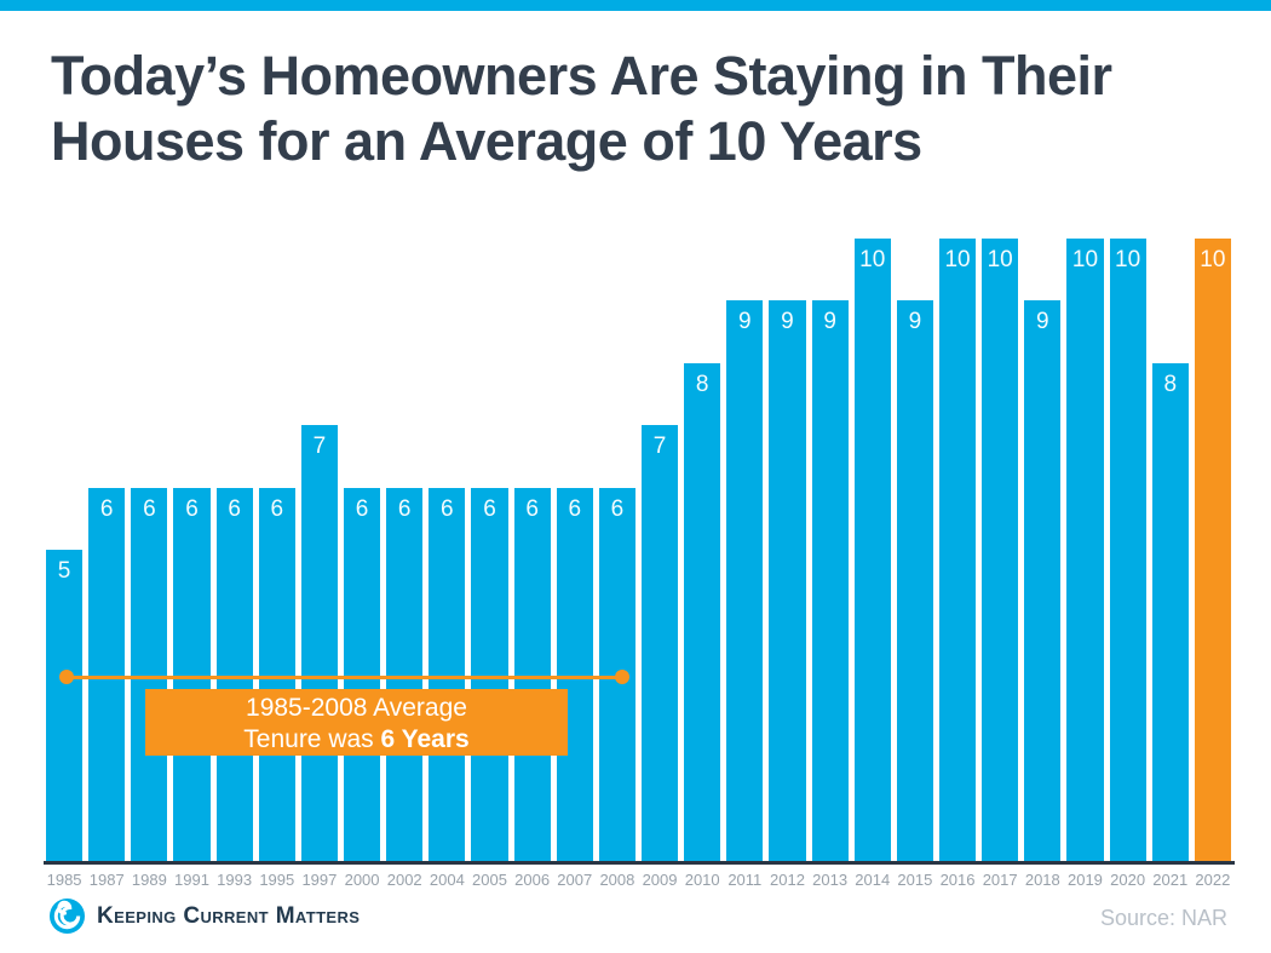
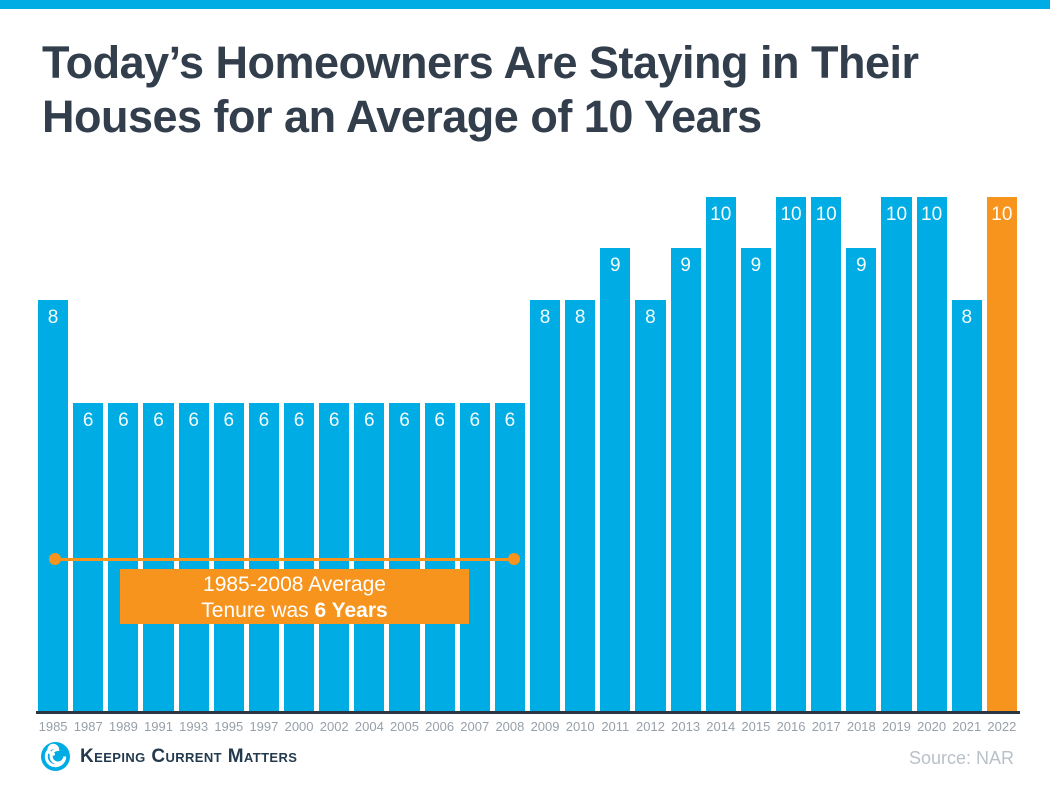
1985: 5 -> 8
1997: 7 -> 6
2009: 7 -> 8
2012: 9 -> 8
